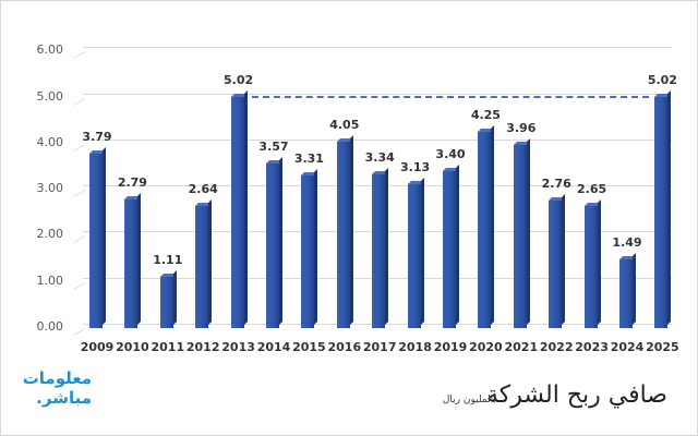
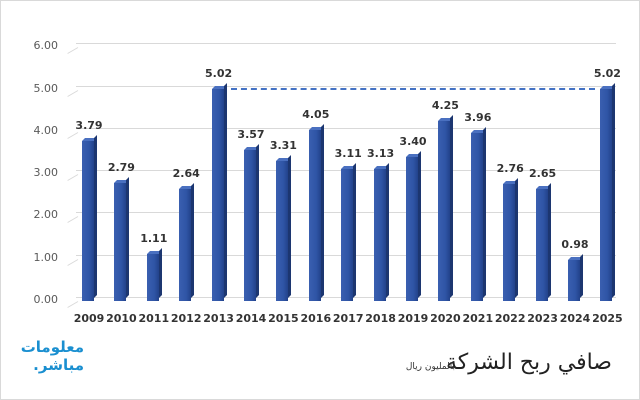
2017: 3.34 -> 3.11
2024: 1.49 -> 0.98
